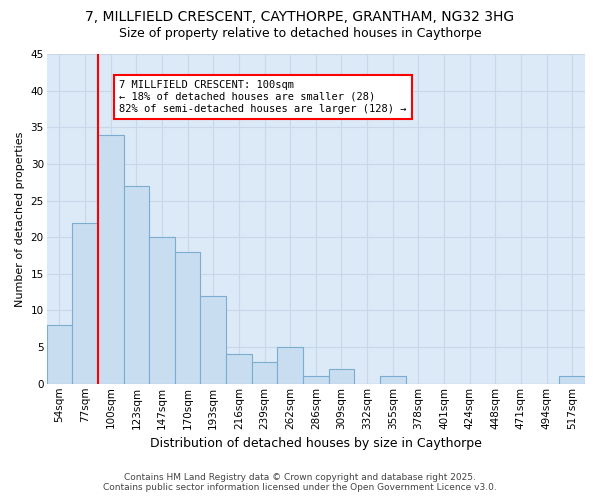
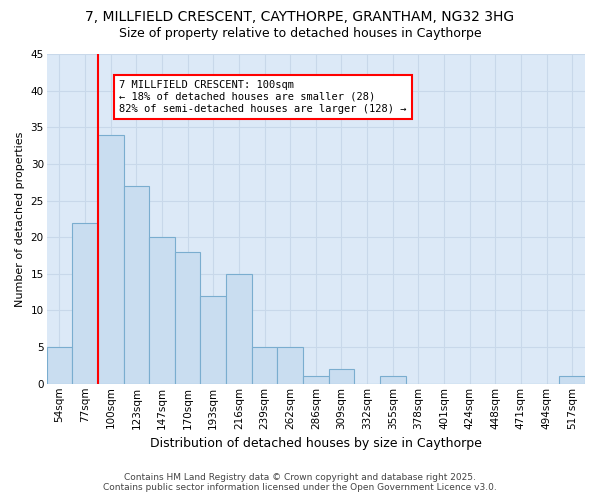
54sqm: 8 -> 5
216sqm: 4 -> 15
239sqm: 3 -> 5
